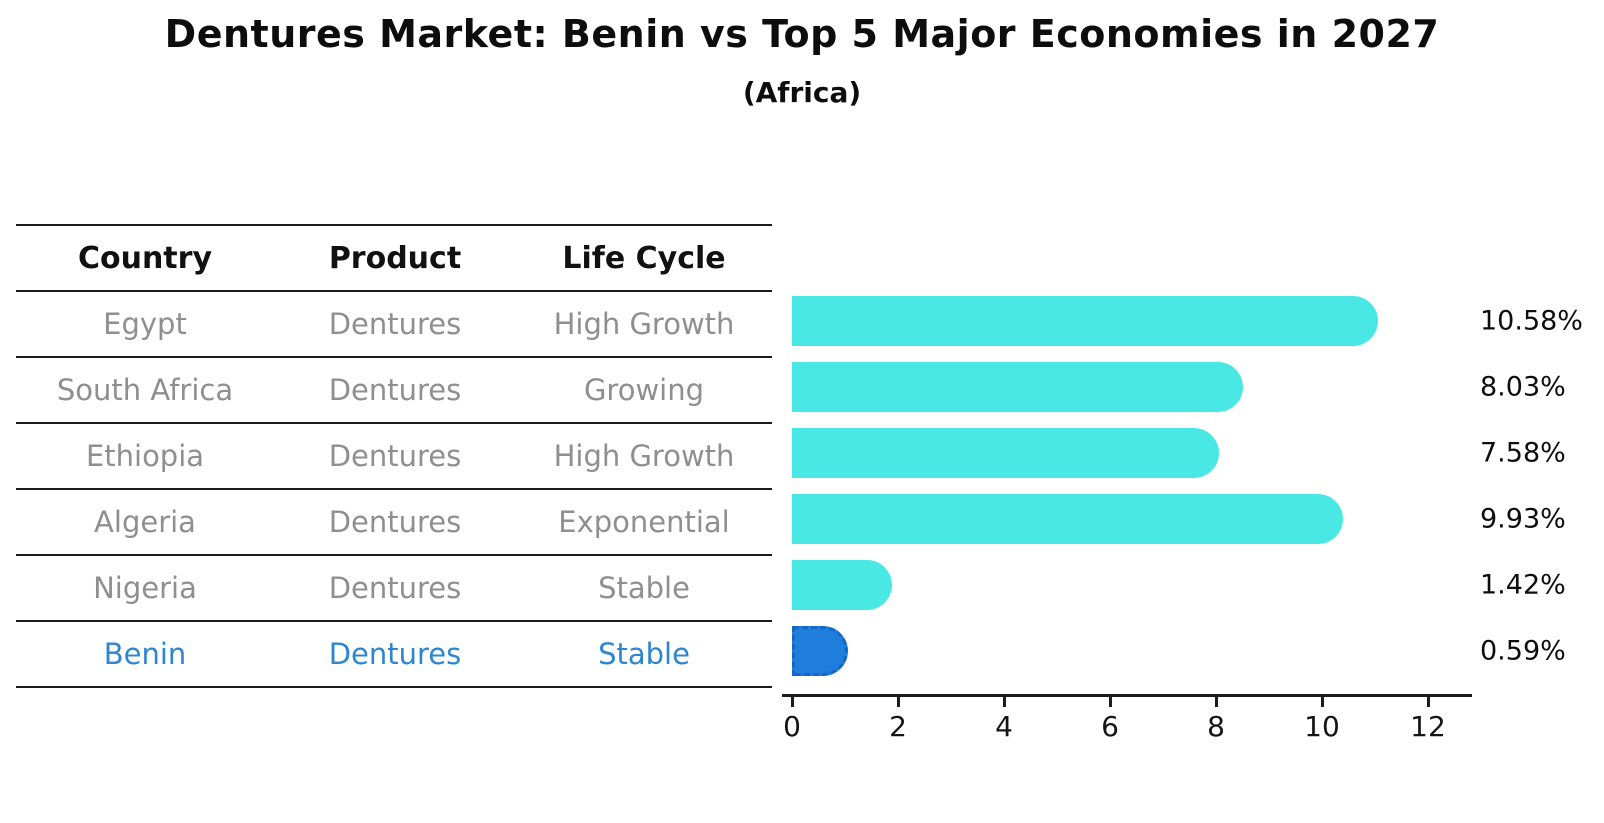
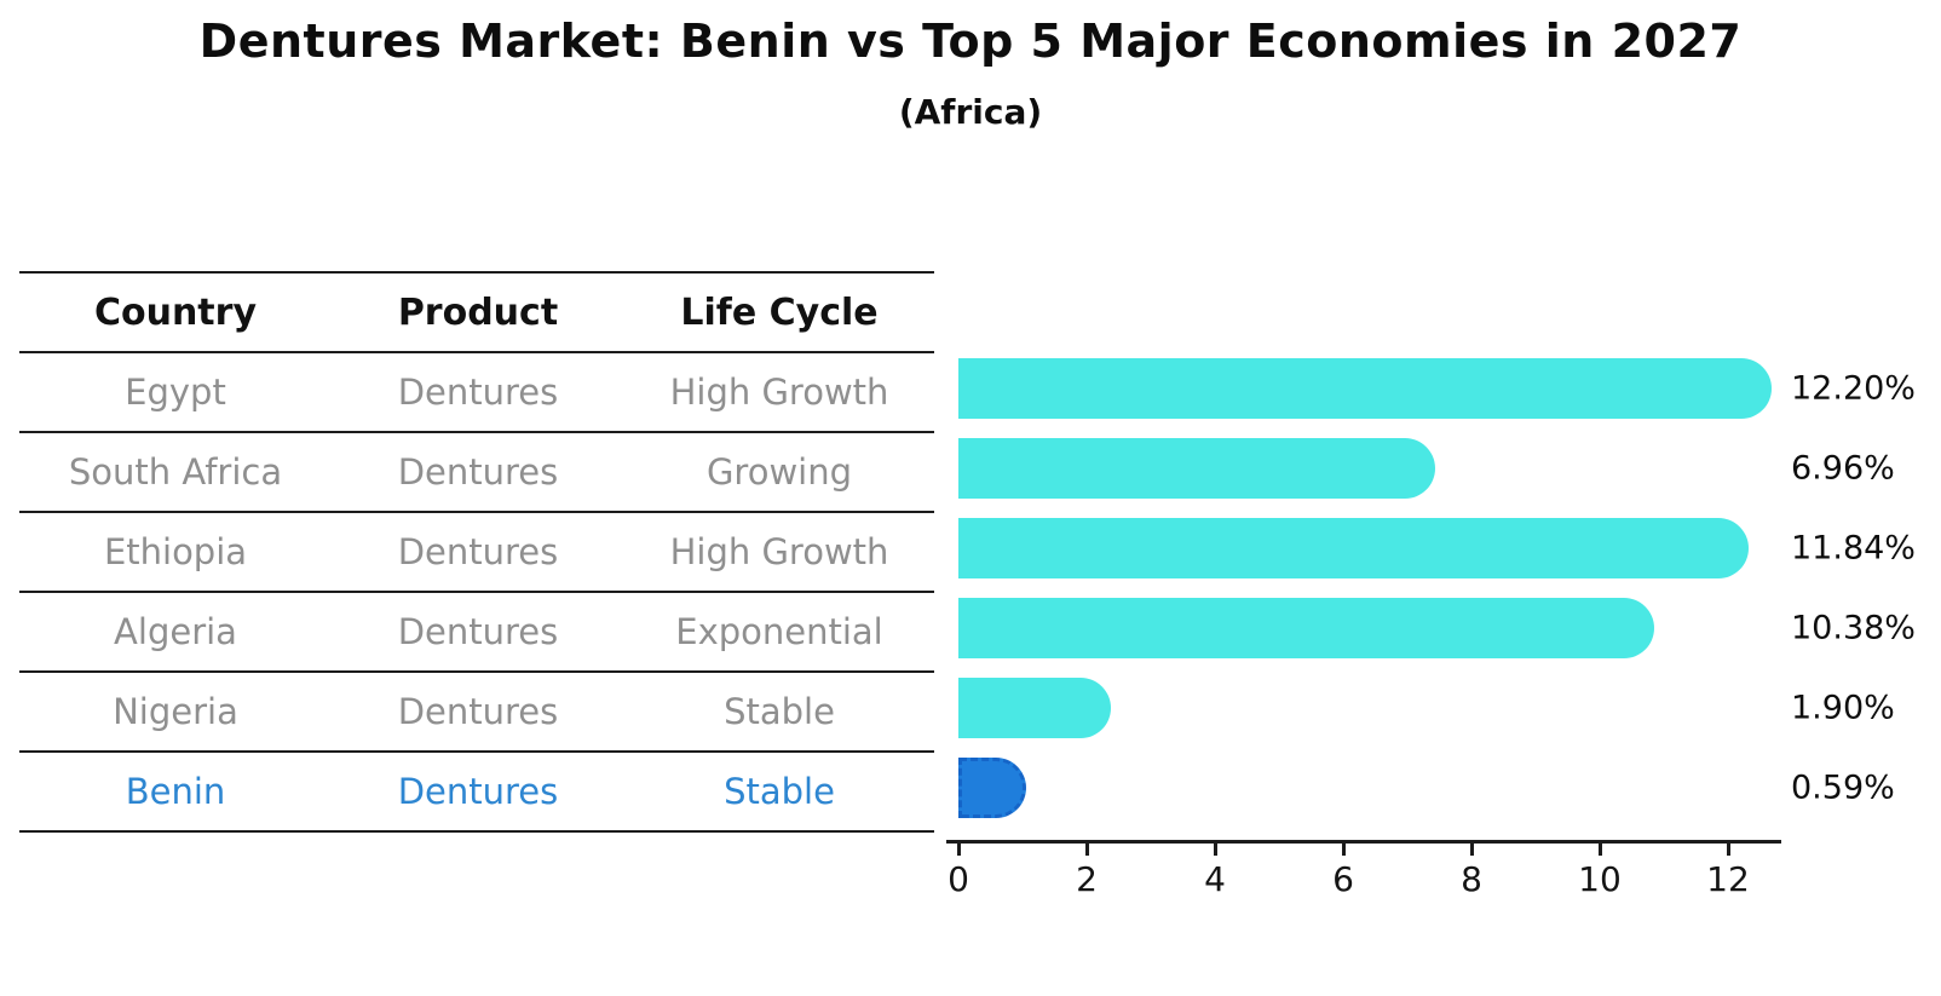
Egypt: 10.58% -> 12.20%
South Africa: 8.03% -> 6.96%
Ethiopia: 7.58% -> 11.84%
Algeria: 9.93% -> 10.38%
Nigeria: 1.42% -> 1.90%
